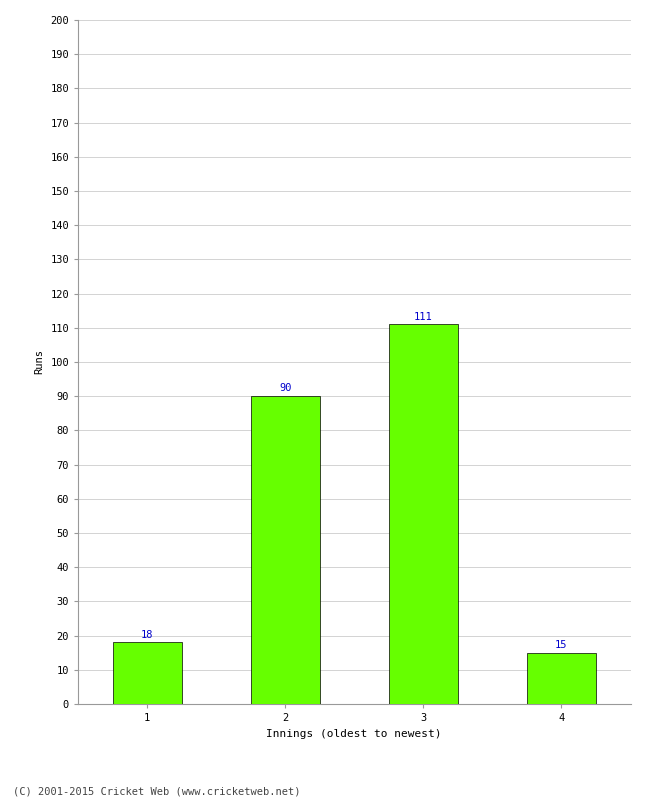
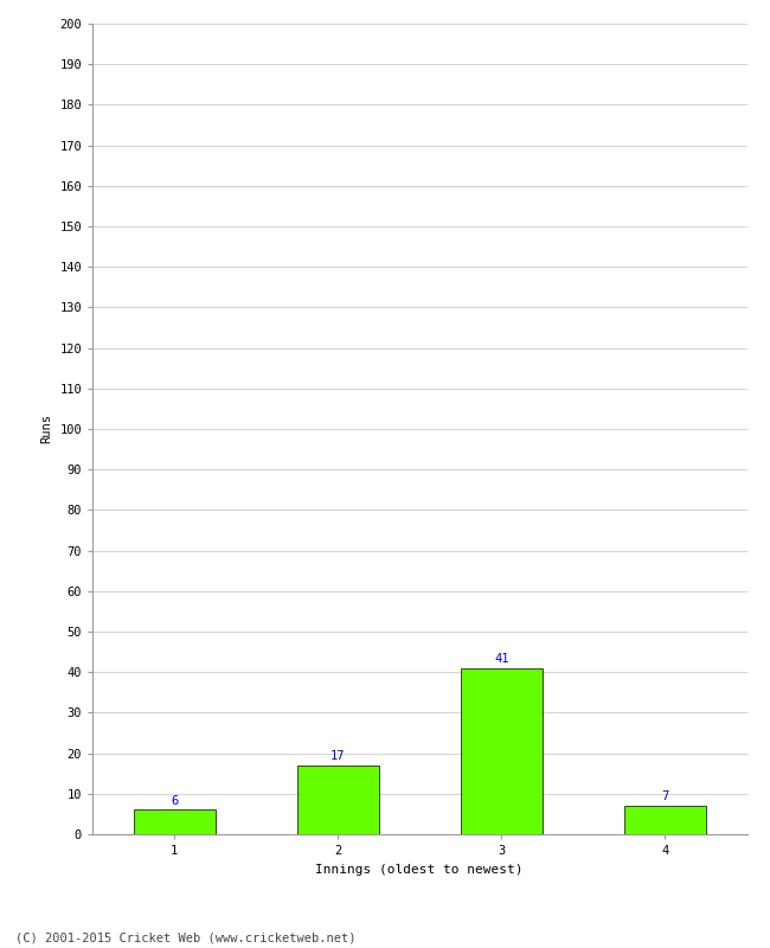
1: 18 -> 6
2: 90 -> 17
3: 111 -> 41
4: 15 -> 7
